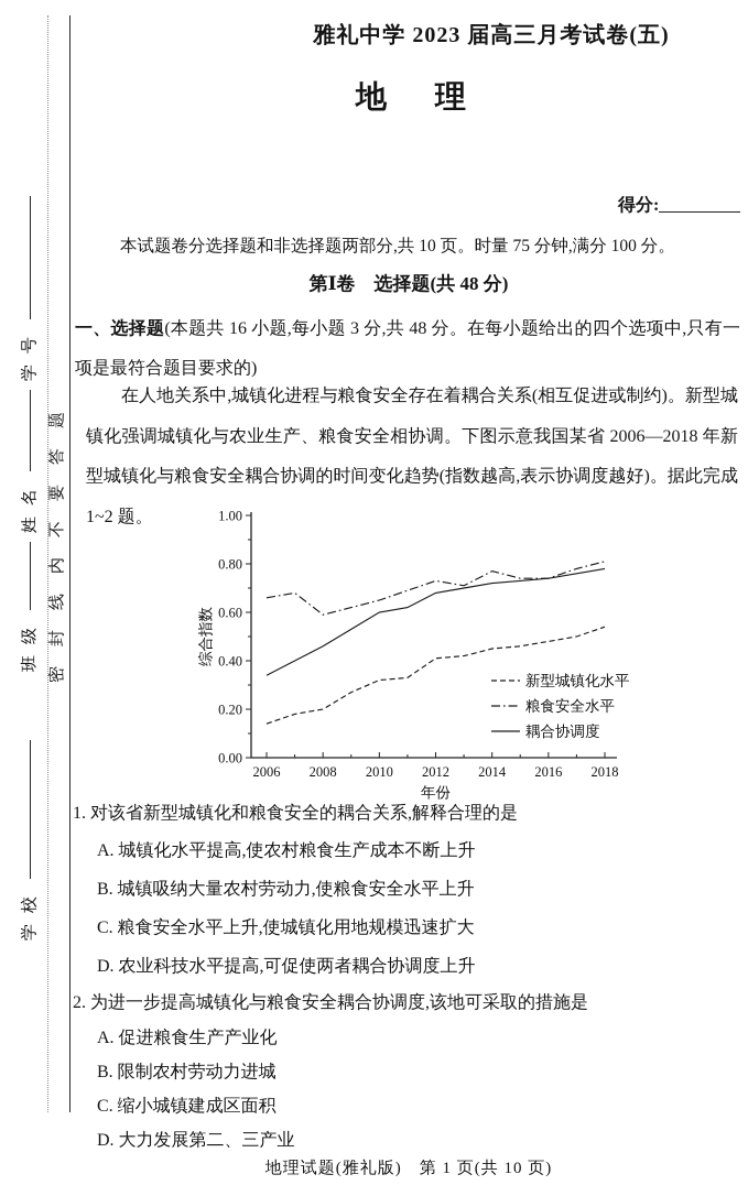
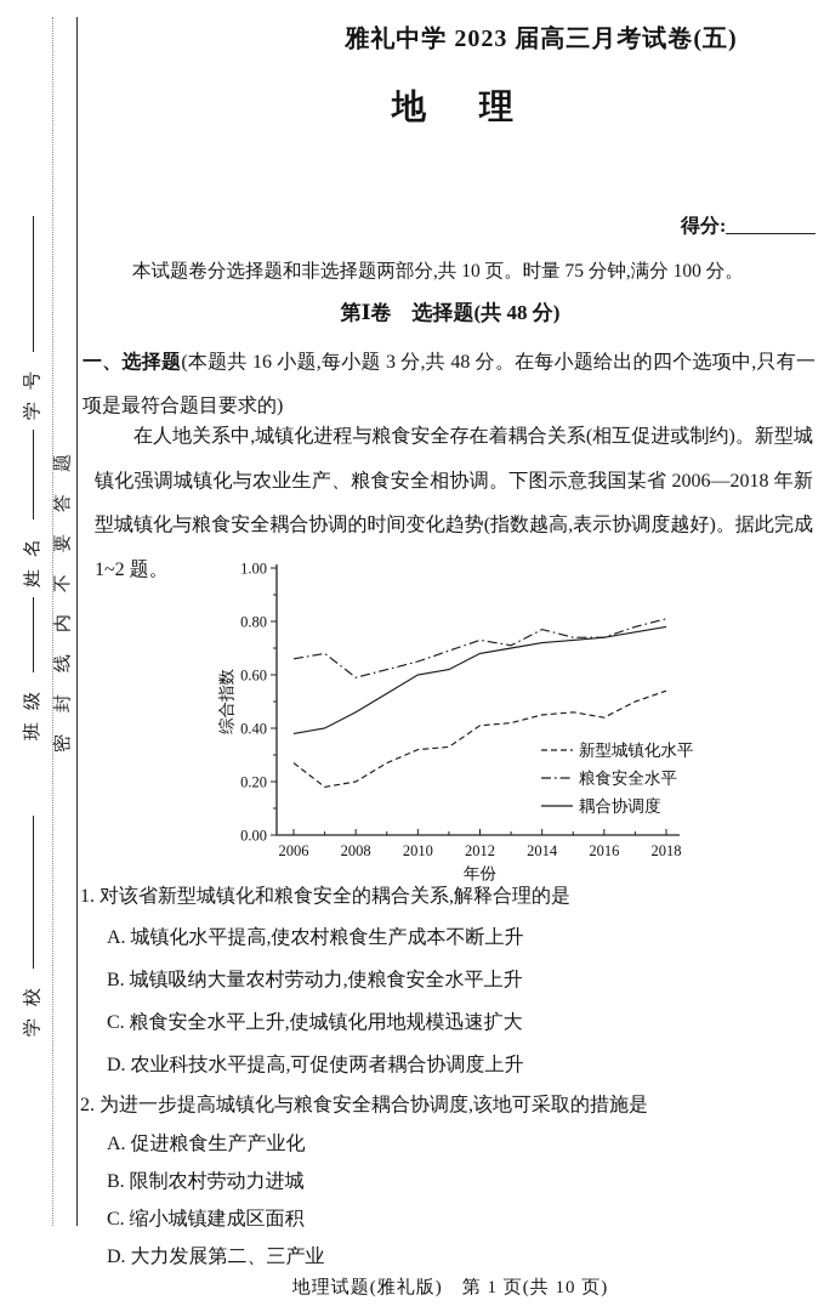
新型城镇化水平/2006: 0.14 -> 0.27
耦合协调度/2006: 0.34 -> 0.38
新型城镇化水平/2016: 0.48 -> 0.44
